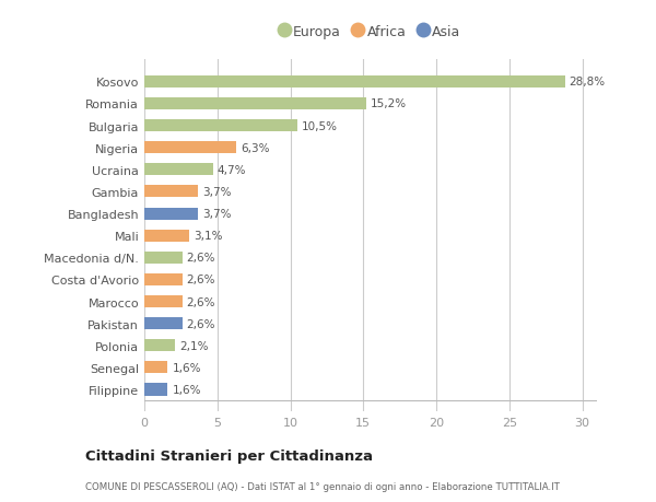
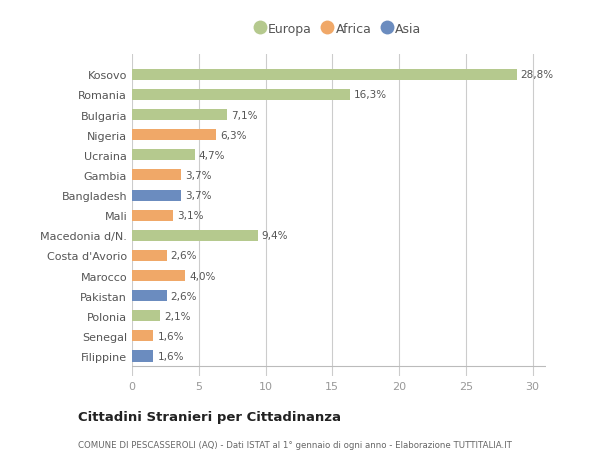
Romania: 15,2% -> 16,3%
Bulgaria: 10,5% -> 7,1%
Macedonia d/N.: 2,6% -> 9,4%
Marocco: 2,6% -> 4,0%
